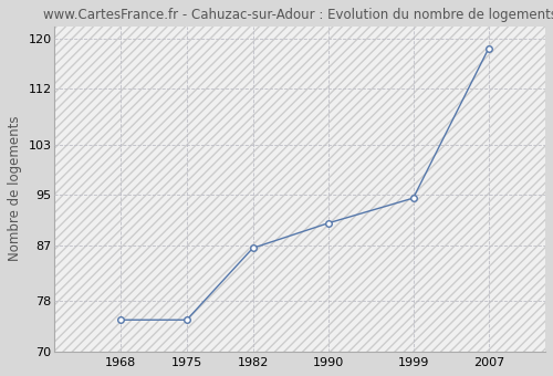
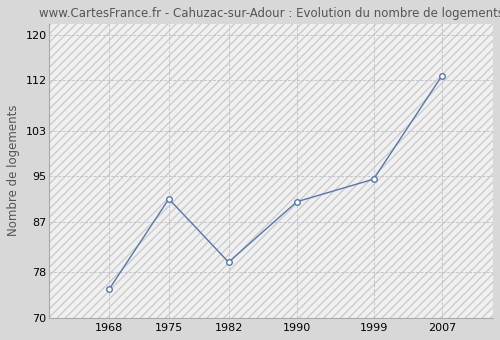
1975: 75.0 -> 91.0
1982: 86.5 -> 79.8
2007: 118.5 -> 112.8
